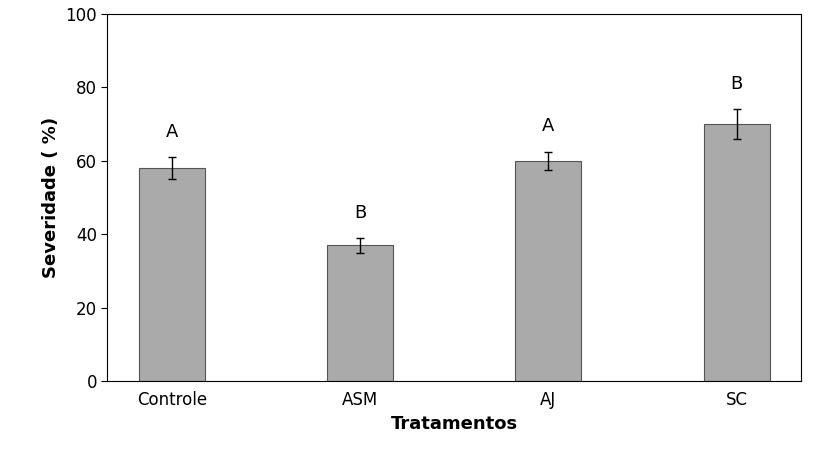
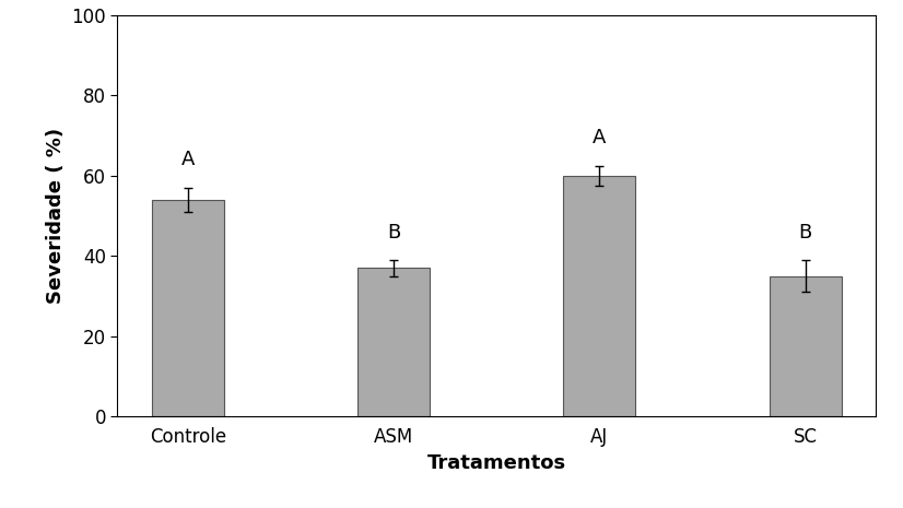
Controle: 58 -> 54
SC: 70 -> 35
